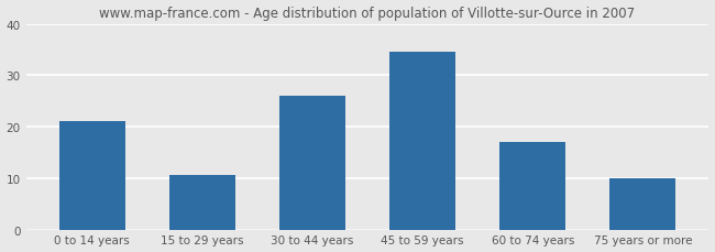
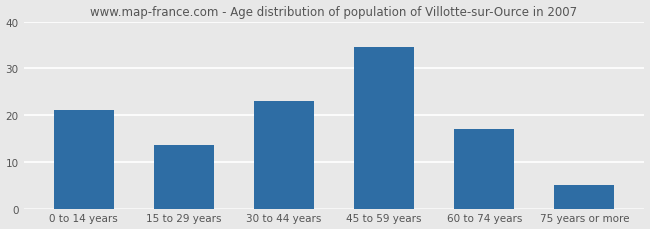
15 to 29 years: 10.5 -> 13.5
30 to 44 years: 26.0 -> 23.0
75 years or more: 10.0 -> 5.0
